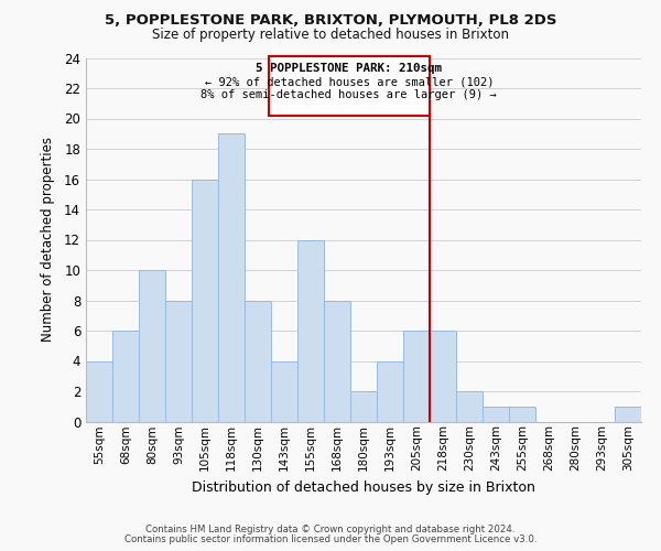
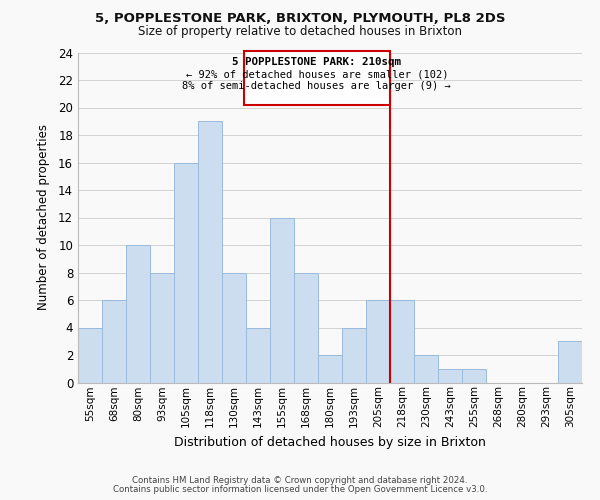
305sqm: 1 -> 3
